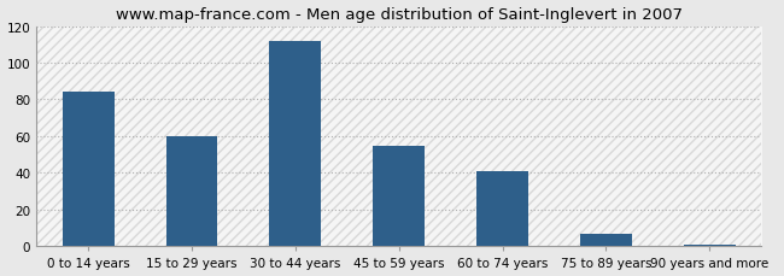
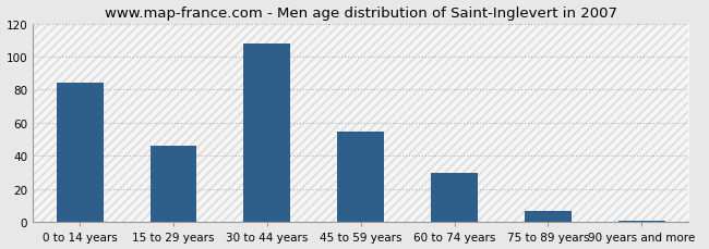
15 to 29 years: 60 -> 46
30 to 44 years: 112 -> 108
60 to 74 years: 41 -> 30
